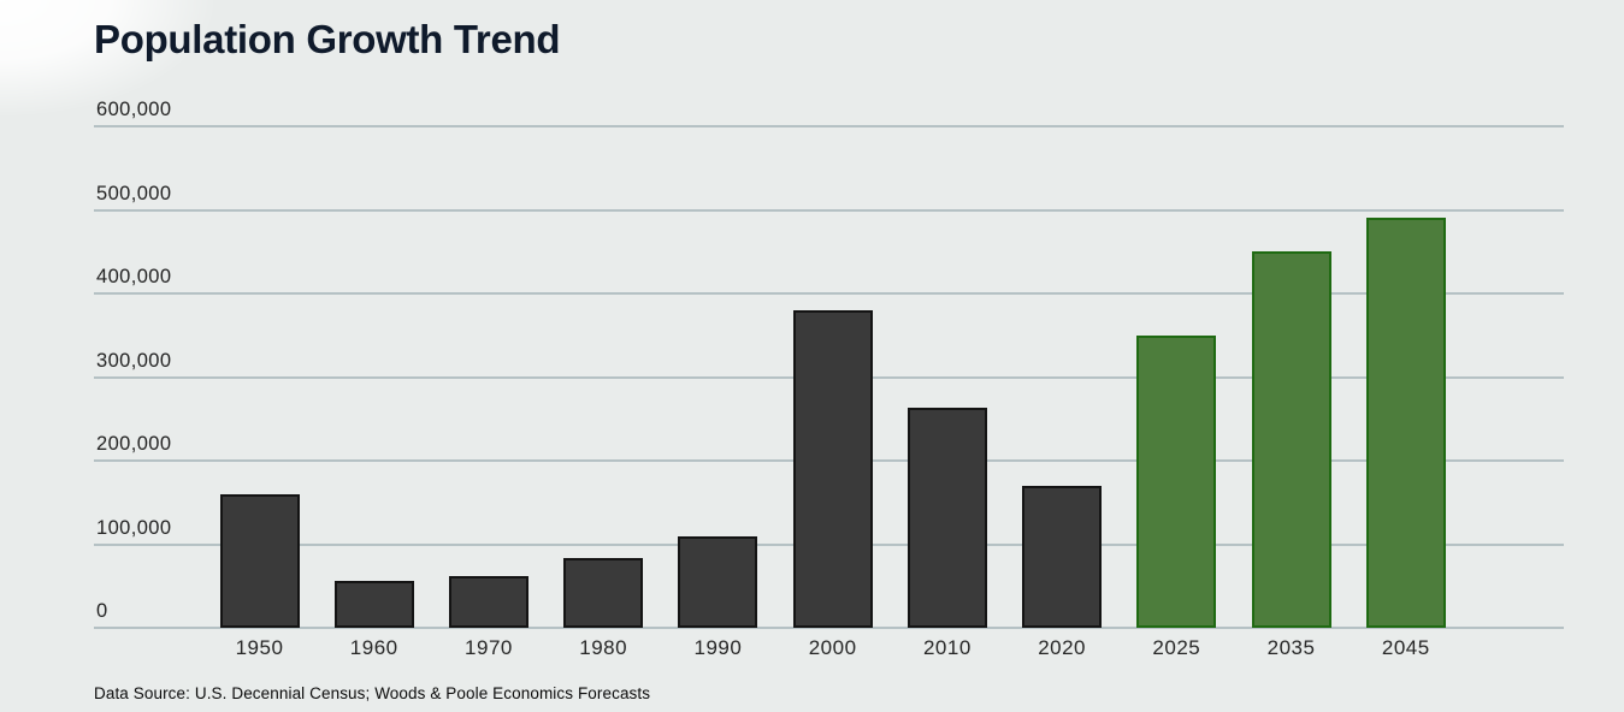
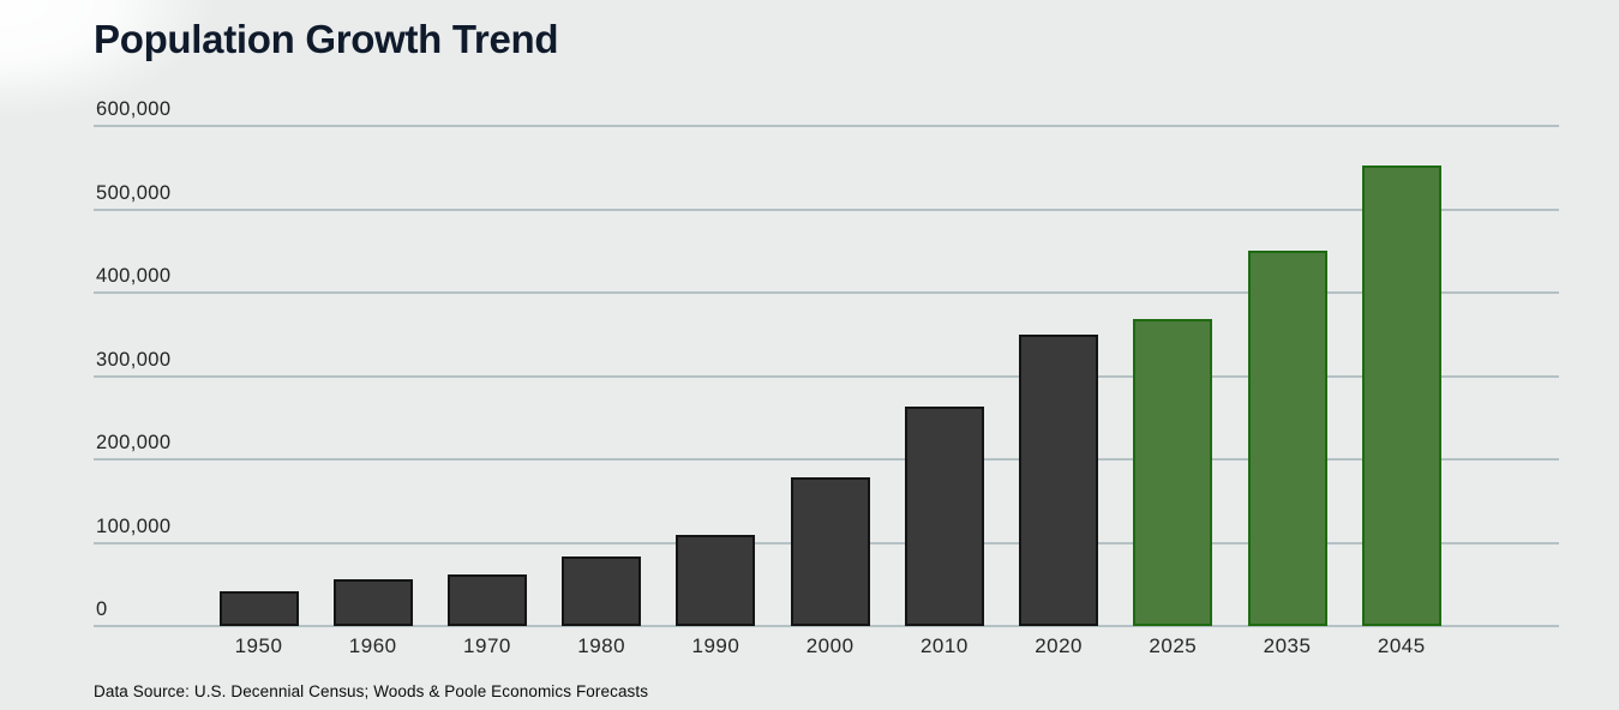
1950: 160000 -> 40000
2000: 380000 -> 180000
2020: 170000 -> 350000
2025: 350000 -> 370000
2045: 490000 -> 550000
